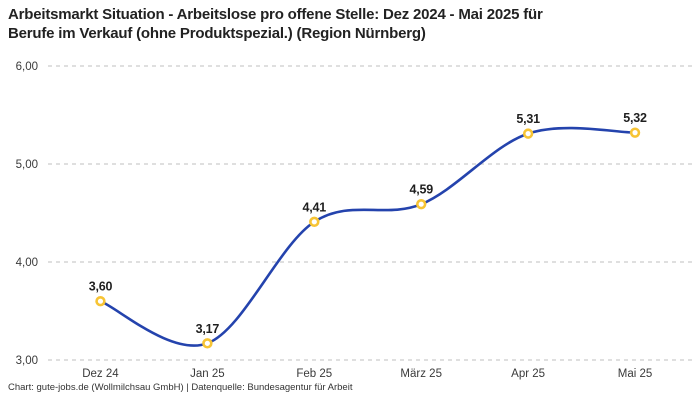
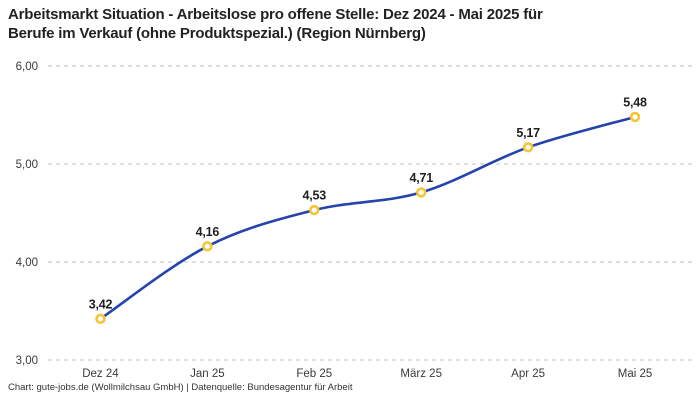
Dez 24: 3,60 -> 3,42
Jan 25: 3,17 -> 4,16
Feb 25: 4,41 -> 4,53
März 25: 4,59 -> 4,71
Apr 25: 5,31 -> 5,17
Mai 25: 5,32 -> 5,48
